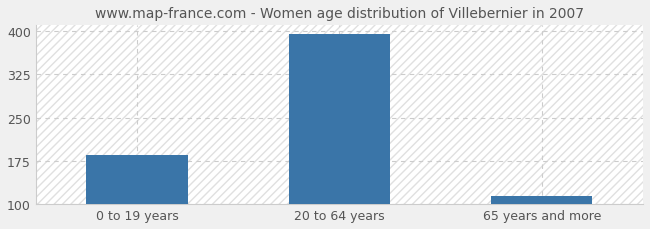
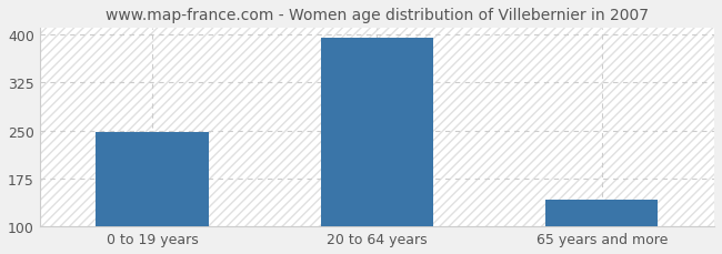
0 to 19 years: 185 -> 248
65 years and more: 115 -> 142
